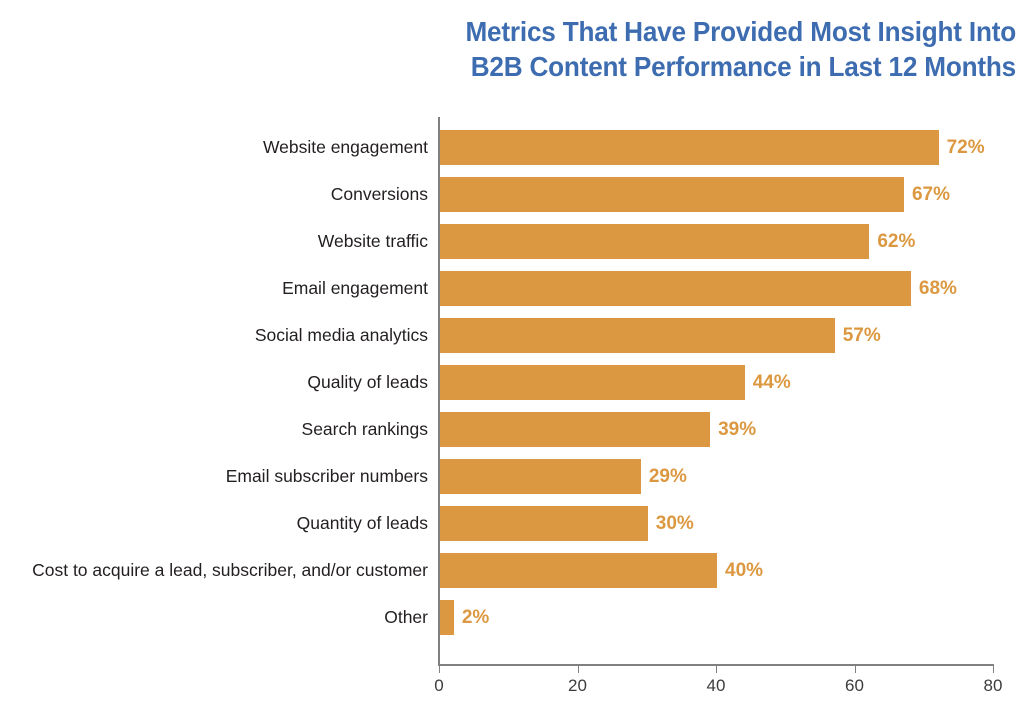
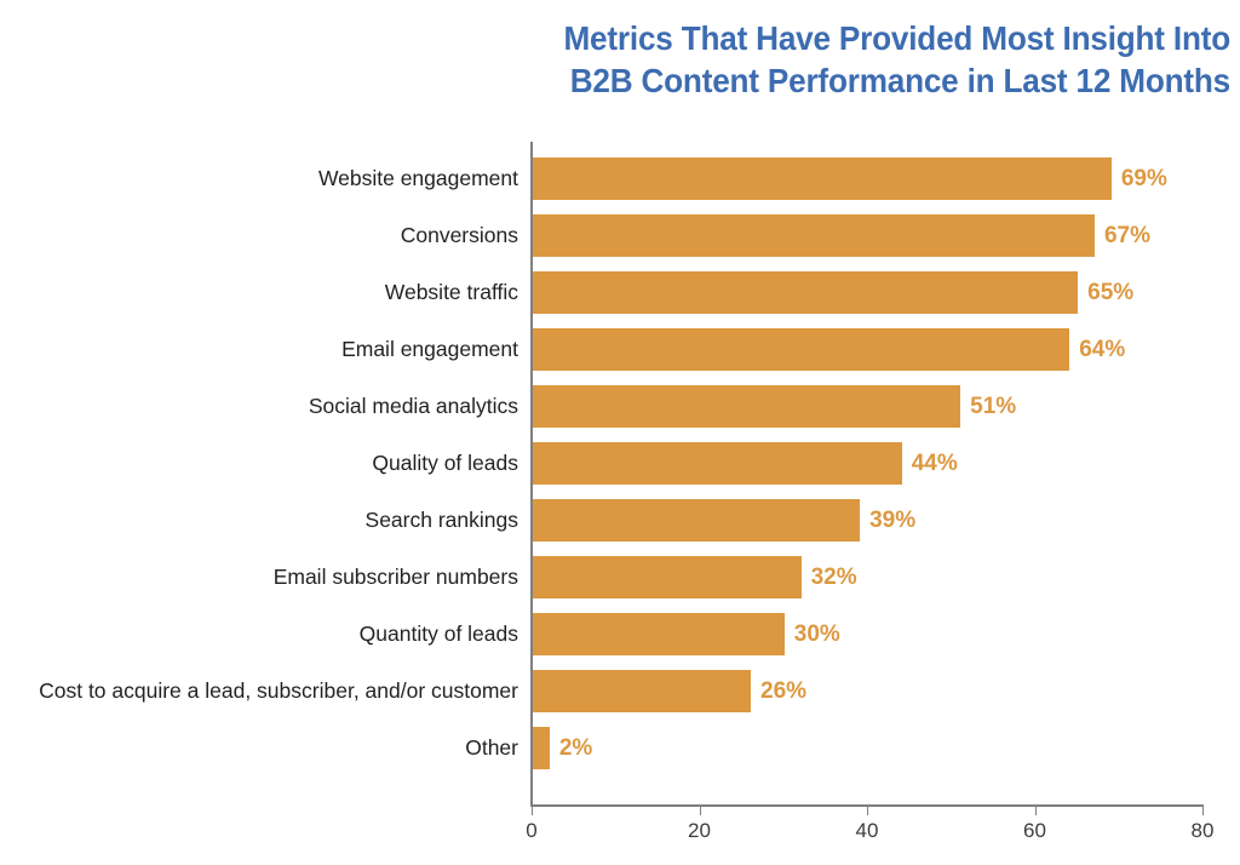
Website engagement: 72% -> 69%
Website traffic: 62% -> 65%
Email engagement: 68% -> 64%
Social media analytics: 57% -> 51%
Email subscriber numbers: 29% -> 32%
Cost to acquire a lead, subscriber, and/or customer: 40% -> 26%
